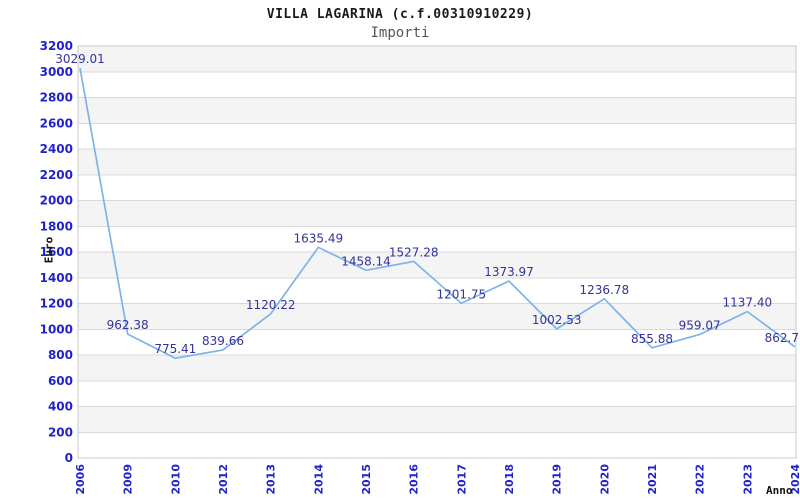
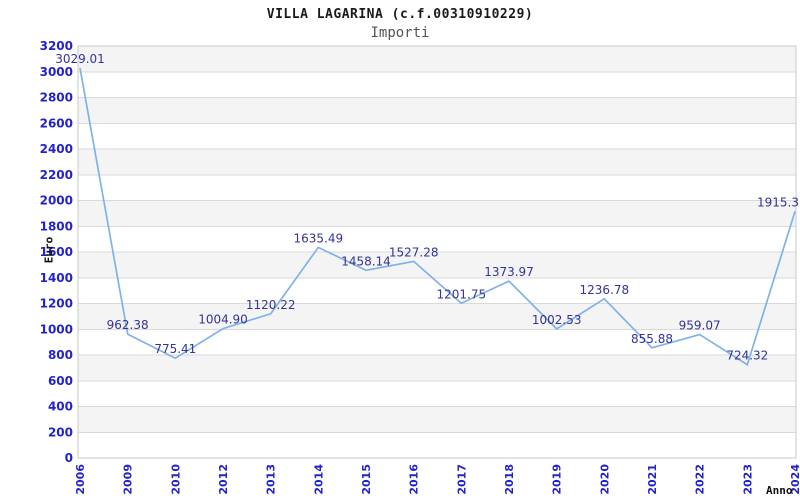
2012: 839.66 -> 1004.90
2023: 1137.40 -> 724.32
2024: 862.7 -> 1915.3
